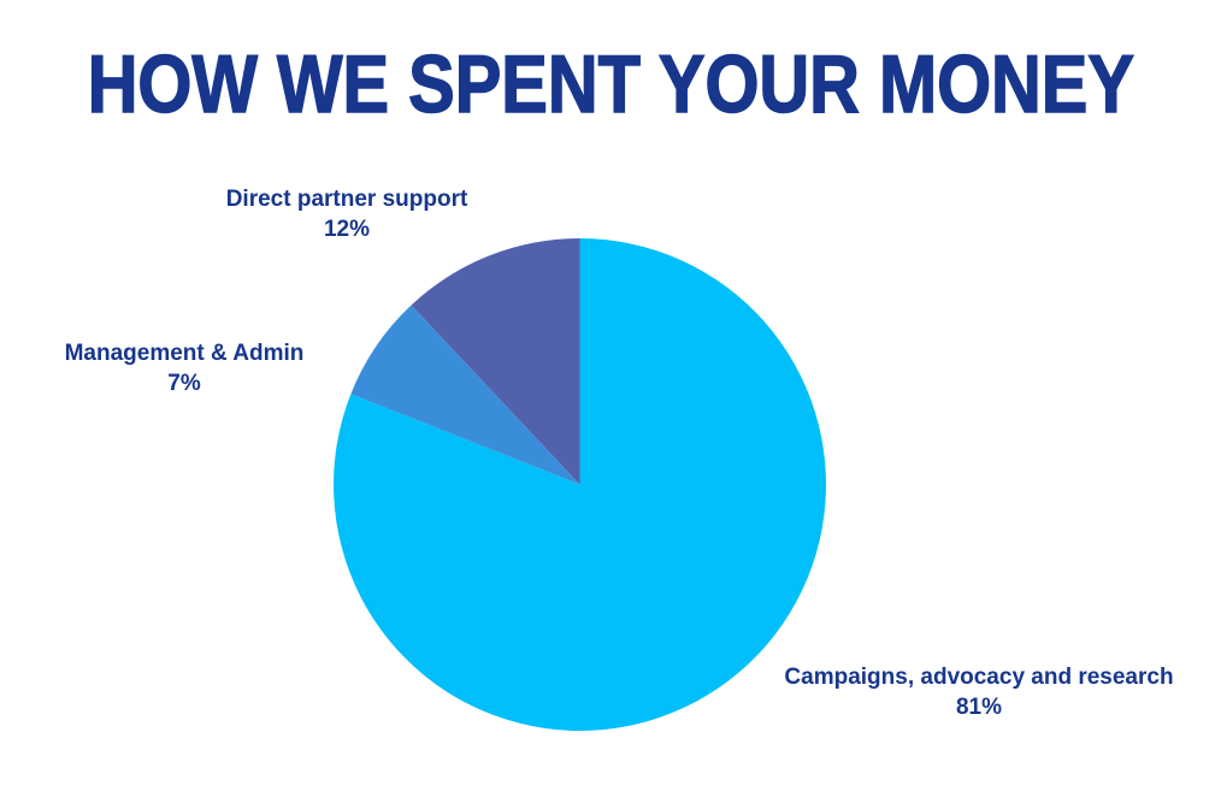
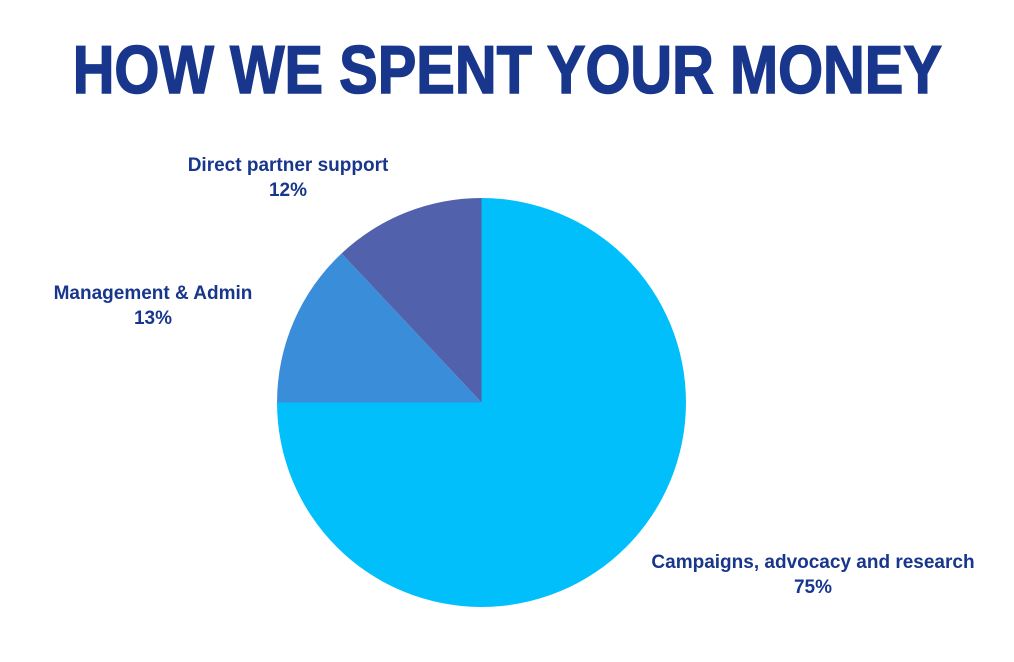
Campaigns, advocacy and research: 81% -> 75%
Management & Admin: 7% -> 13%
